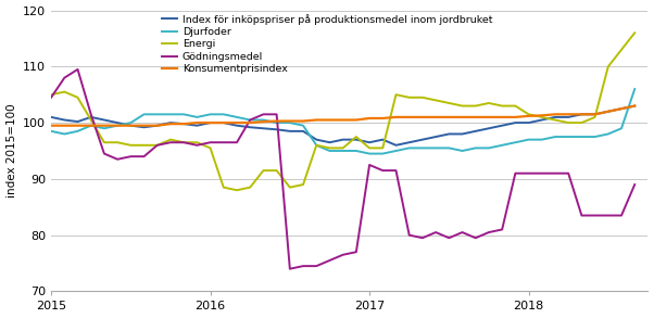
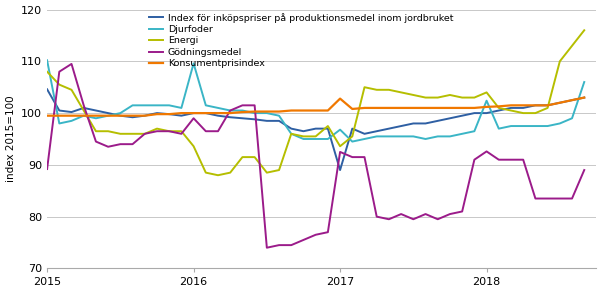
Index för inköpspriser på produktionsmedel inom jordbruket/2015: 101.0 -> 104.6
Djurfoder/2015: 98.5 -> 110.2
Energi/2015: 105.0 -> 108.0
Gödningsmedel/2015: 104.5 -> 89.2
Djurfoder/2016: 101.5 -> 109.6
Energi/2016: 95.5 -> 93.6
Gödningsmedel/2016: 96.5 -> 99.0
Index för inköpspriser på produktionsmedel inom jordbruket/2017: 96.5 -> 89.0
Djurfoder/2017: 94.5 -> 96.8
Energi/2017: 95.5 -> 93.6
Konsumentprisindex/2017: 100.8 -> 102.8
Djurfoder/2018: 97.0 -> 102.4
Energi/2018: 101.5 -> 104.0
Gödningsmedel/2018: 91.0 -> 92.6
